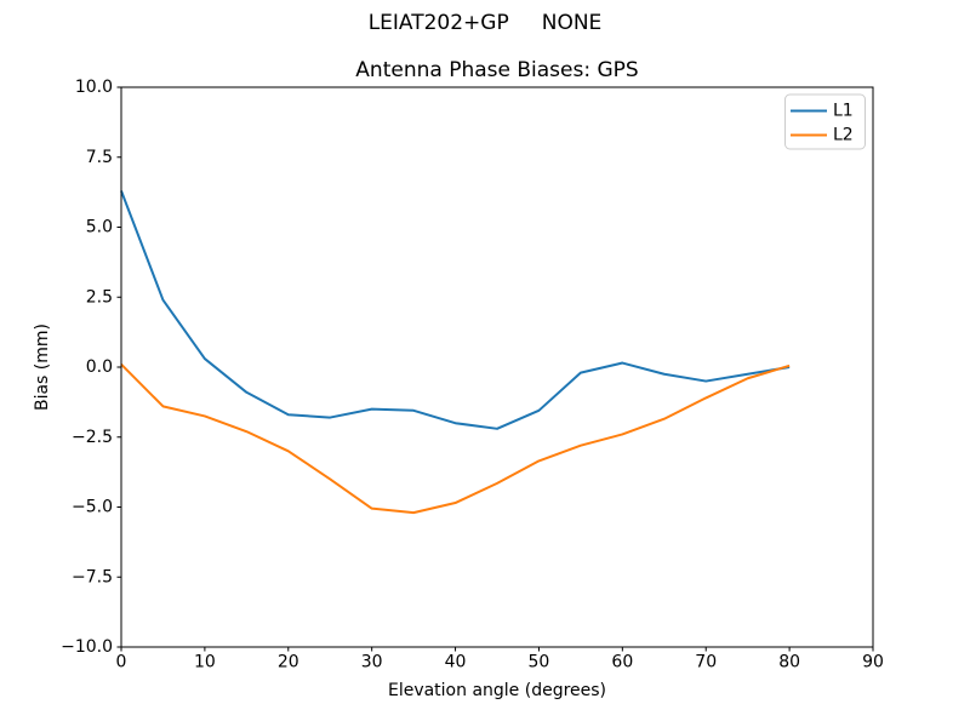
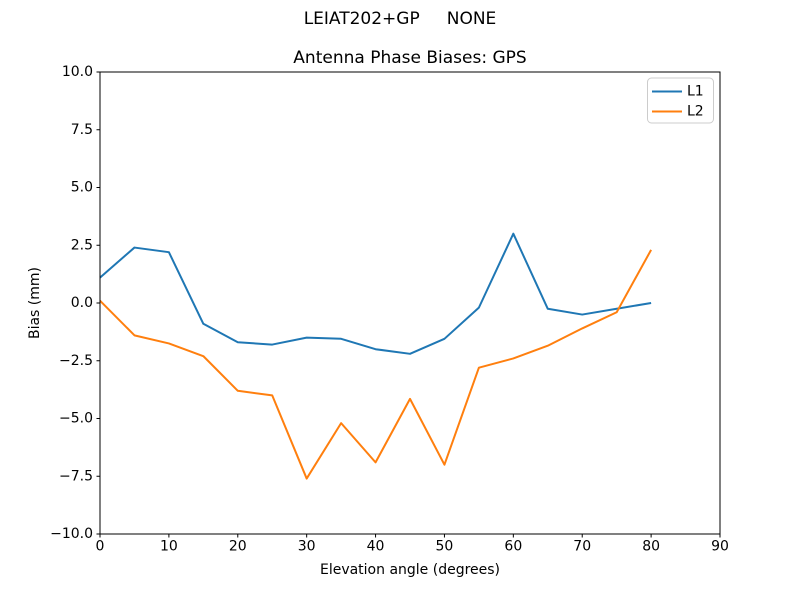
L1/0: 6.3 -> 1.1
L1/10: 0.3 -> 2.2
L2/20: -3.0 -> -3.8
L2/30: -5.0 -> -7.6
L2/40: -4.8 -> -6.9
L2/50: -3.4 -> -7.0
L1/60: 0.1 -> 3.0
L2/80: 0.1 -> 2.3
